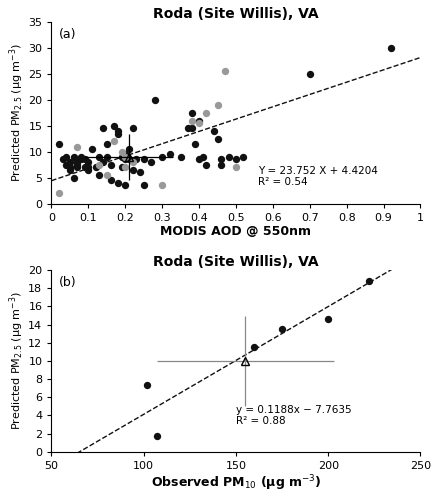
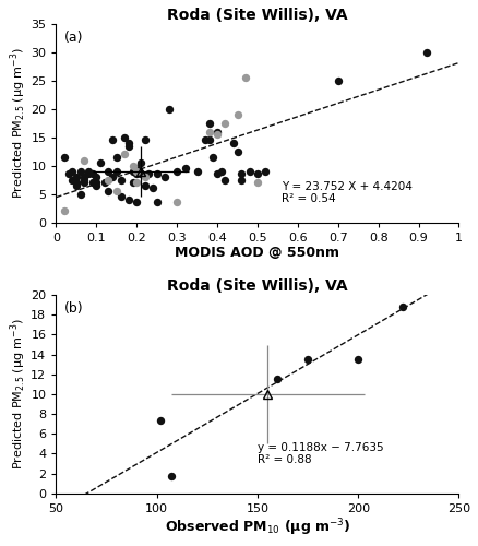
200: 14.6 -> 13.5
